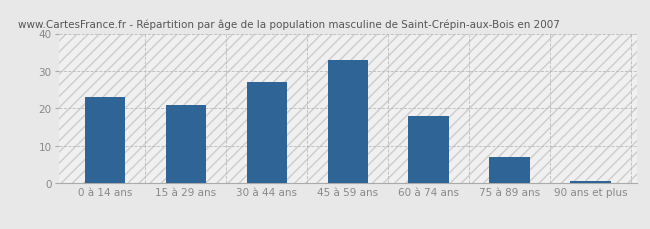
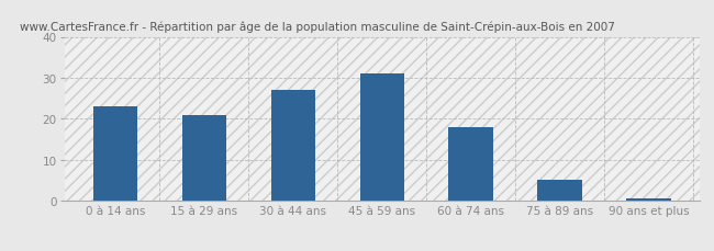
45 à 59 ans: 33.0 -> 31.0
75 à 89 ans: 7.0 -> 5.0
